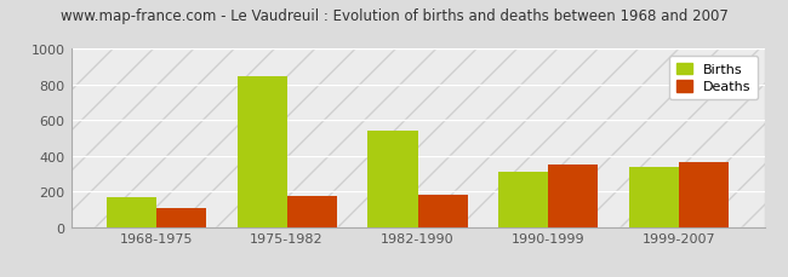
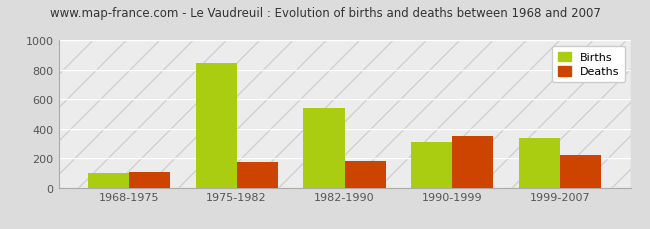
Births/1968-1975: 160 -> 100
Deaths/1999-2007: 360 -> 220
